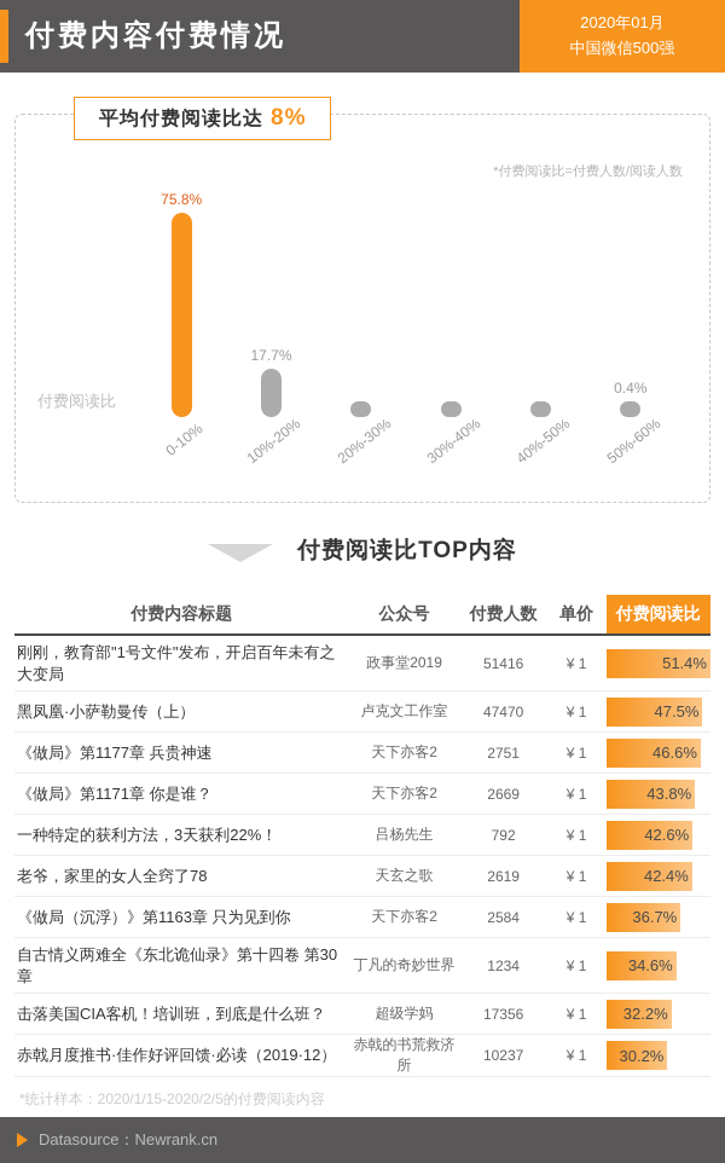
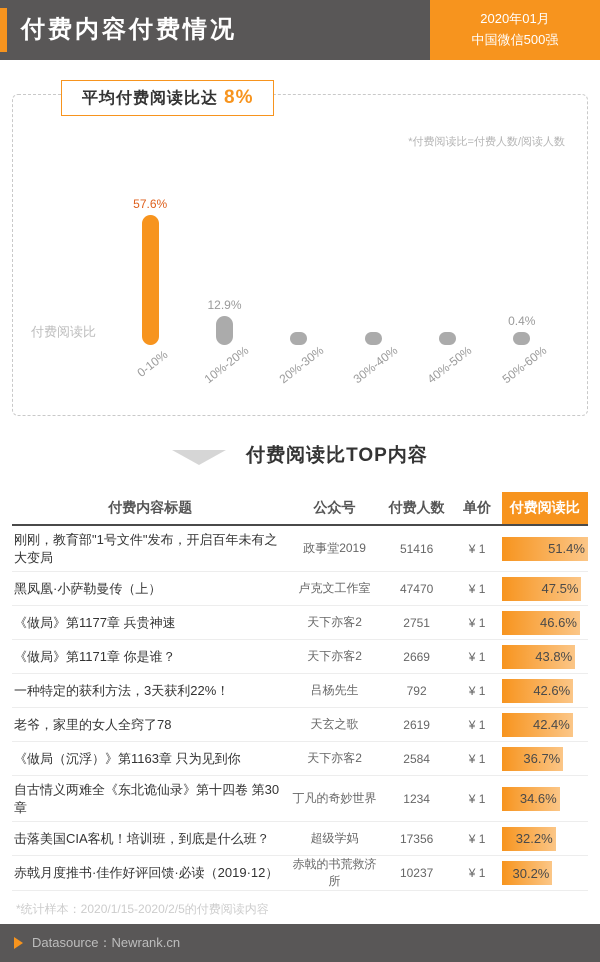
0-10%: 75.8% -> 57.6%
10%-20%: 17.7% -> 12.9%
